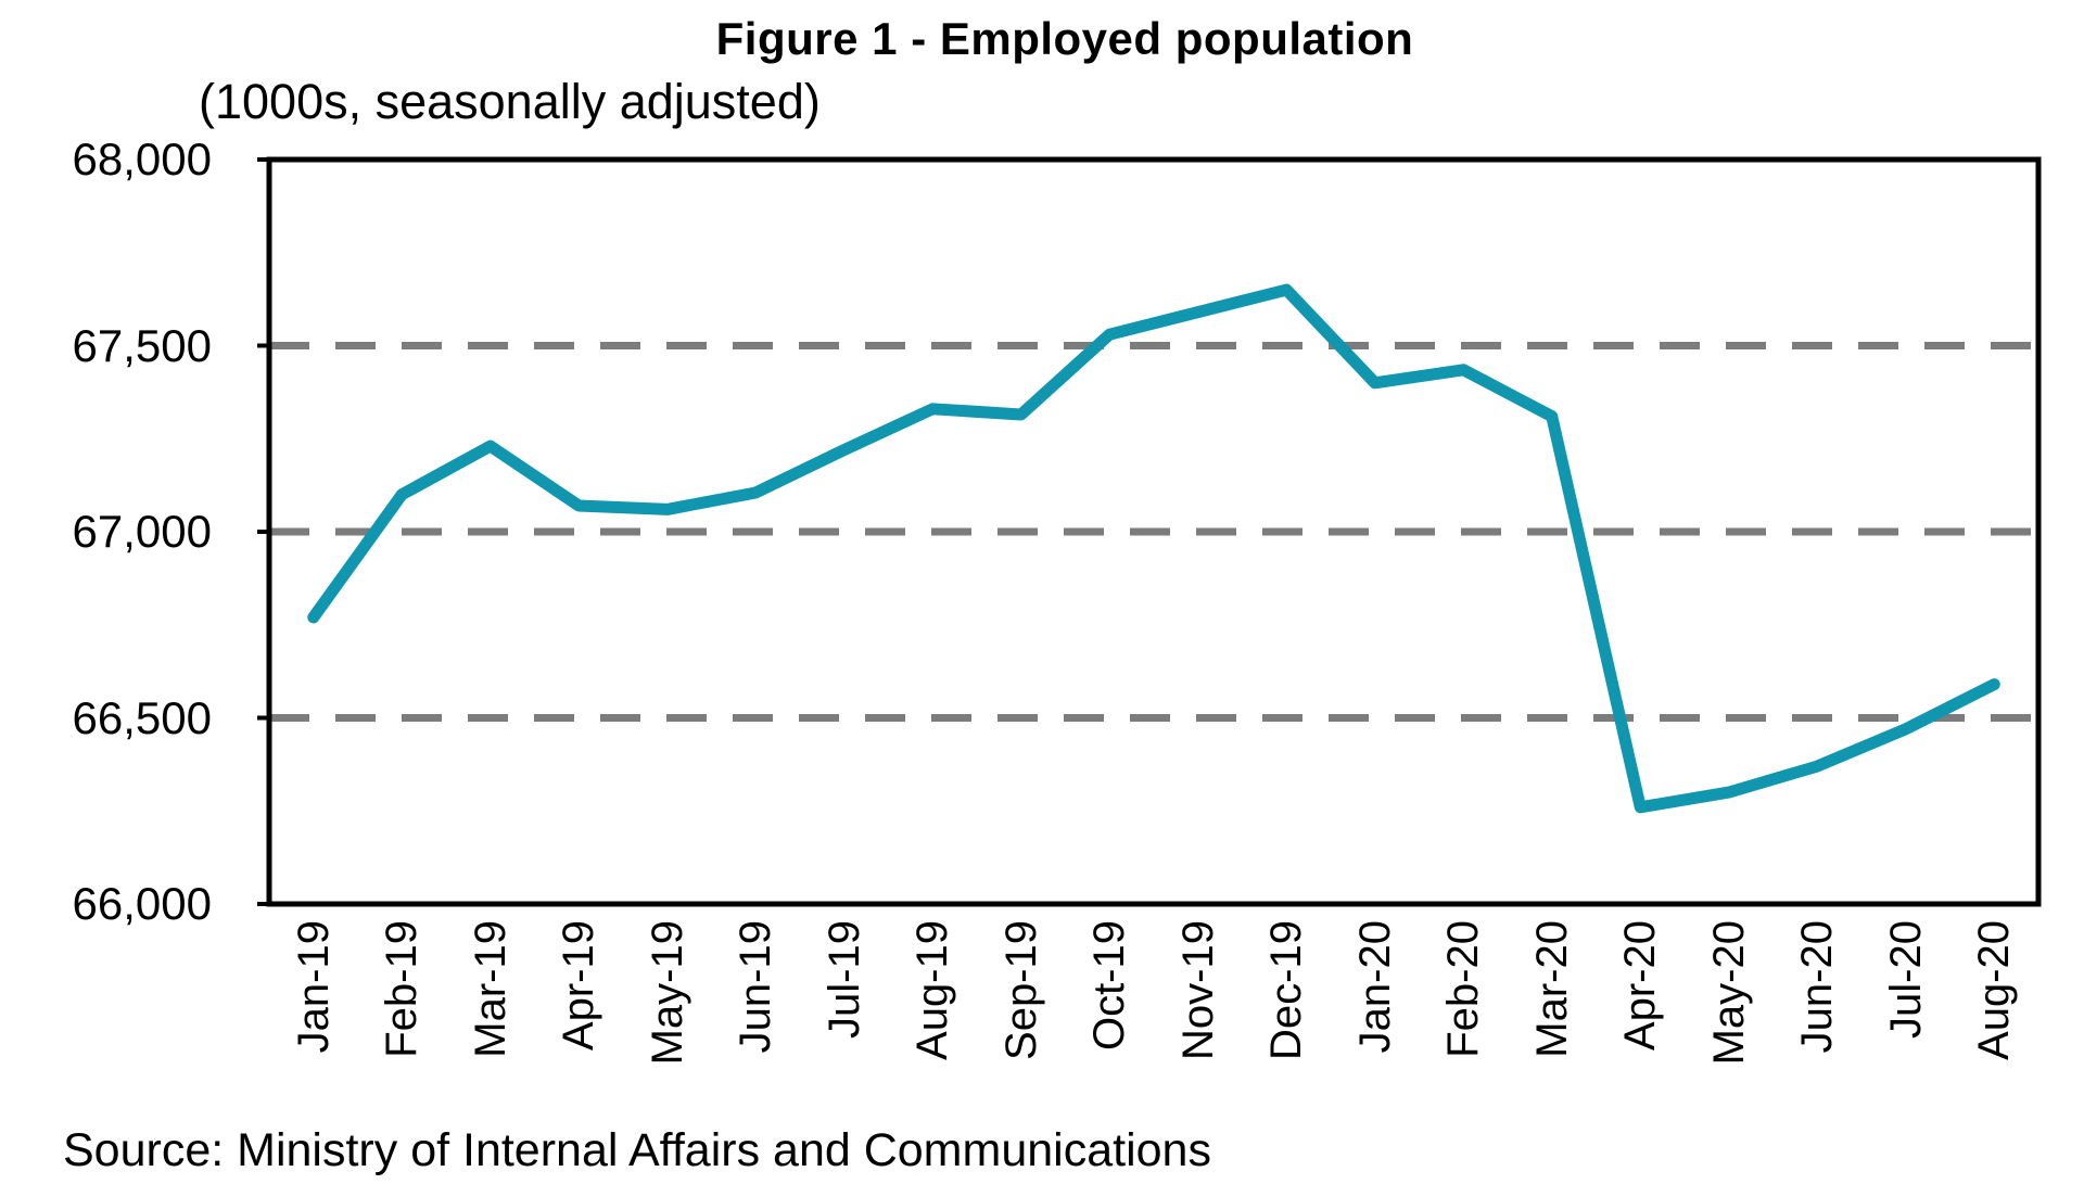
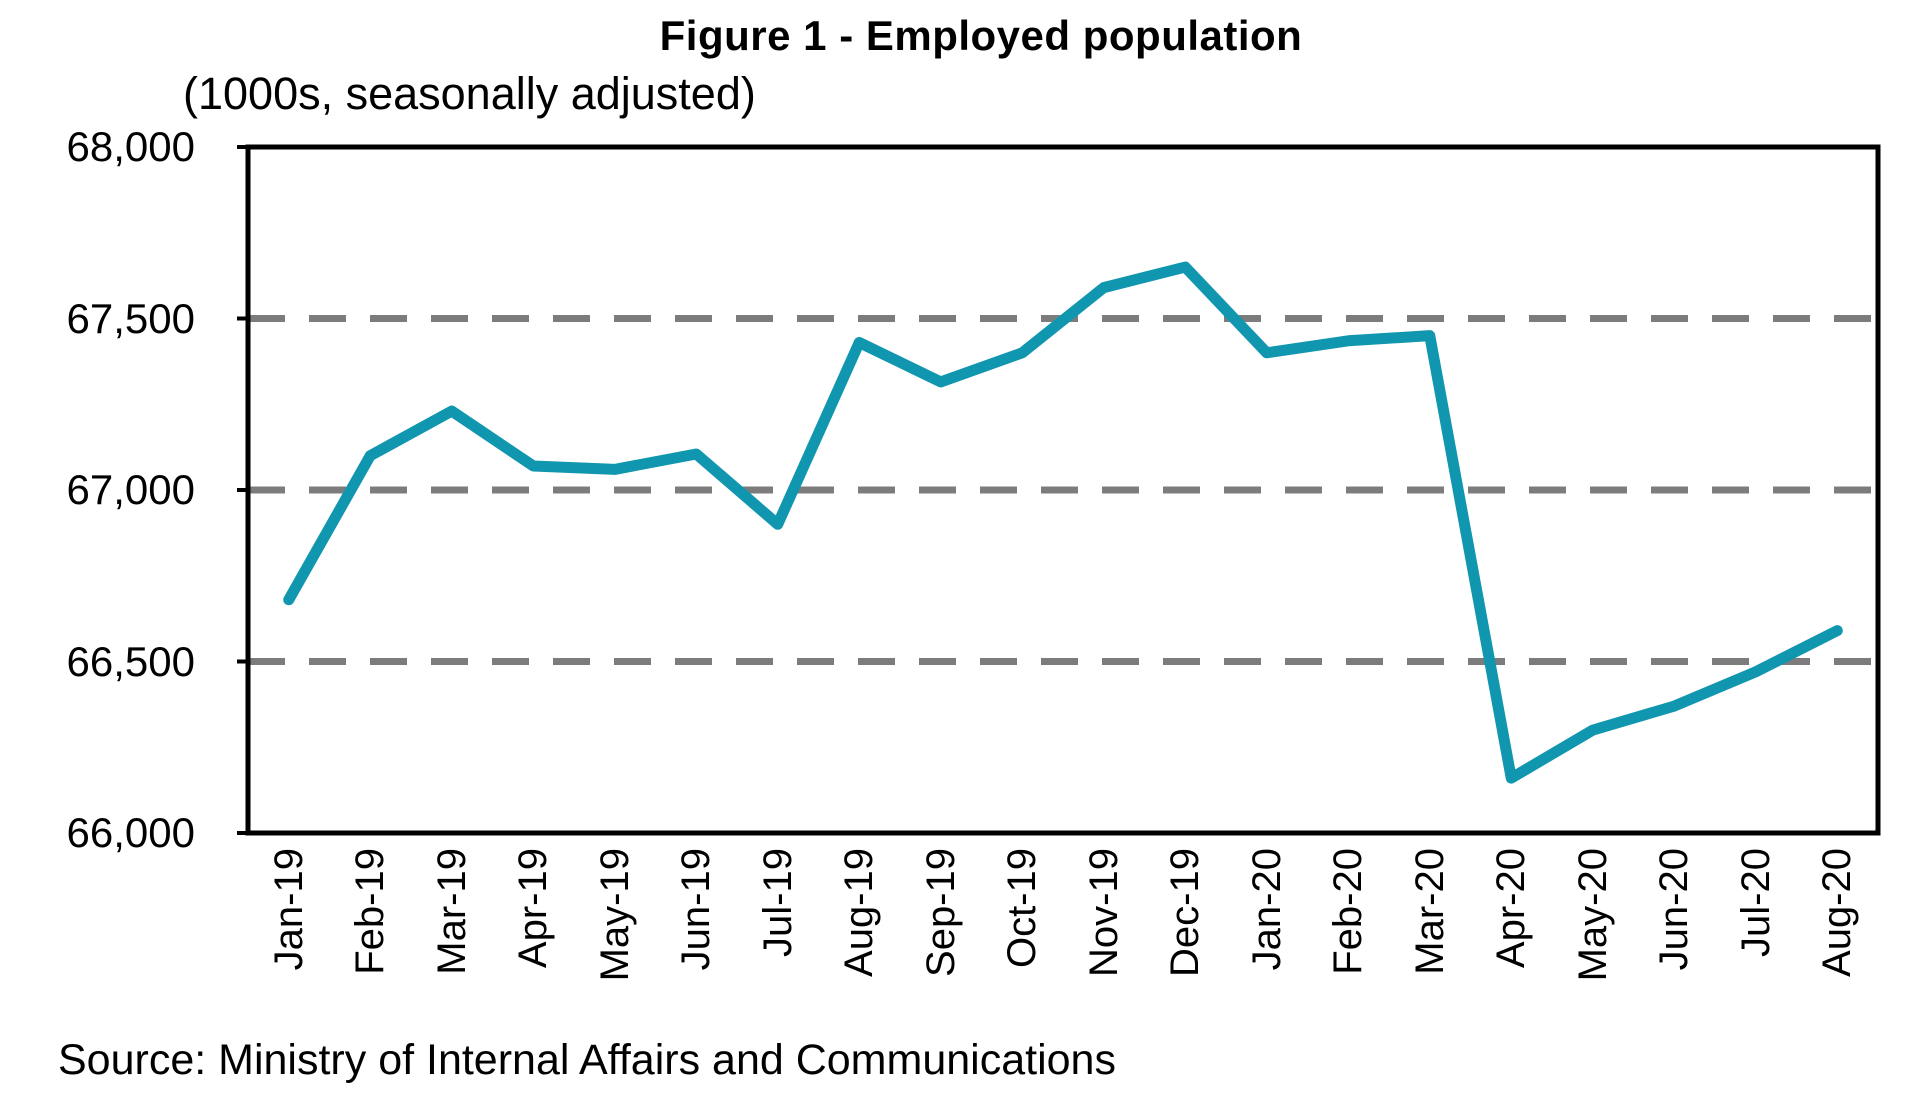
Jan-19: 66770 -> 66680
Jul-19: 67220 -> 66900
Aug-19: 67330 -> 67430
Oct-19: 67530 -> 67400
Mar-20: 67310 -> 67450
Apr-20: 66260 -> 66160
